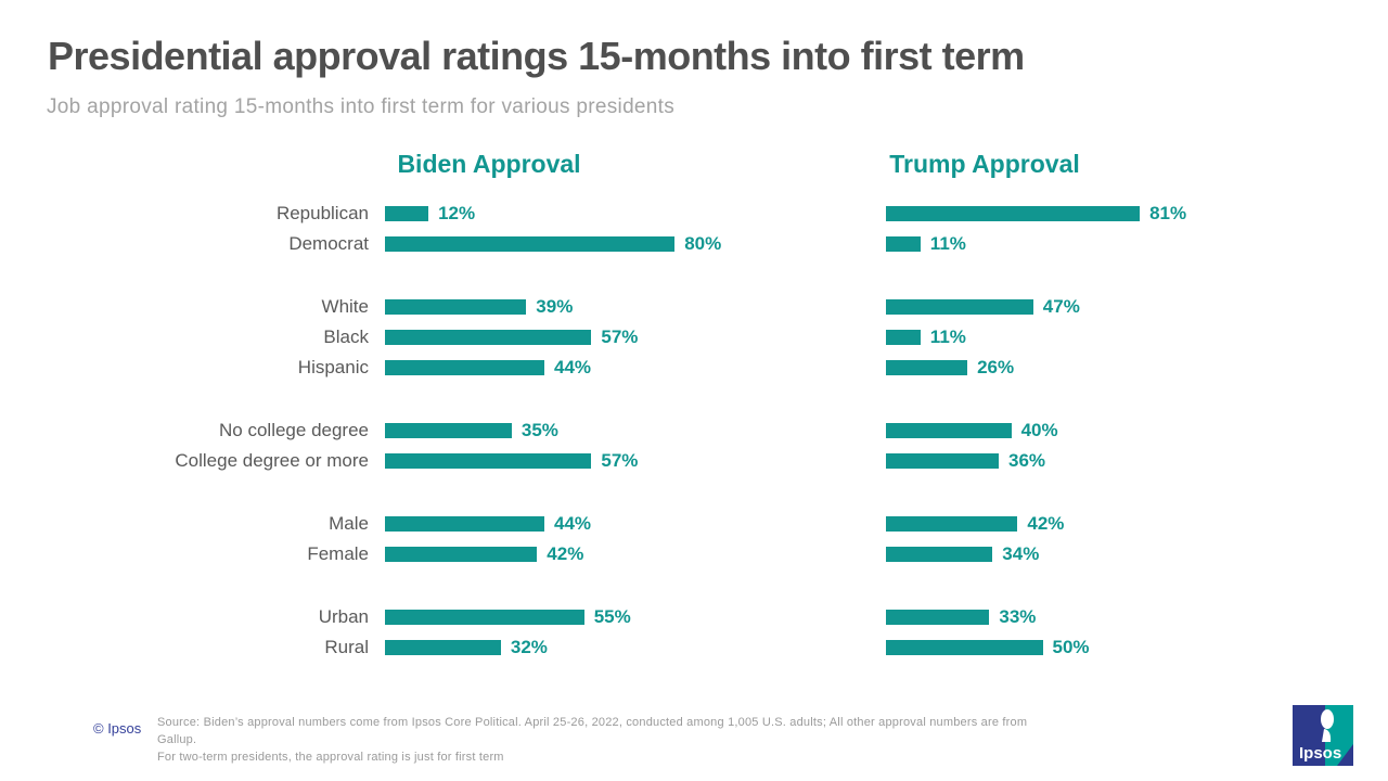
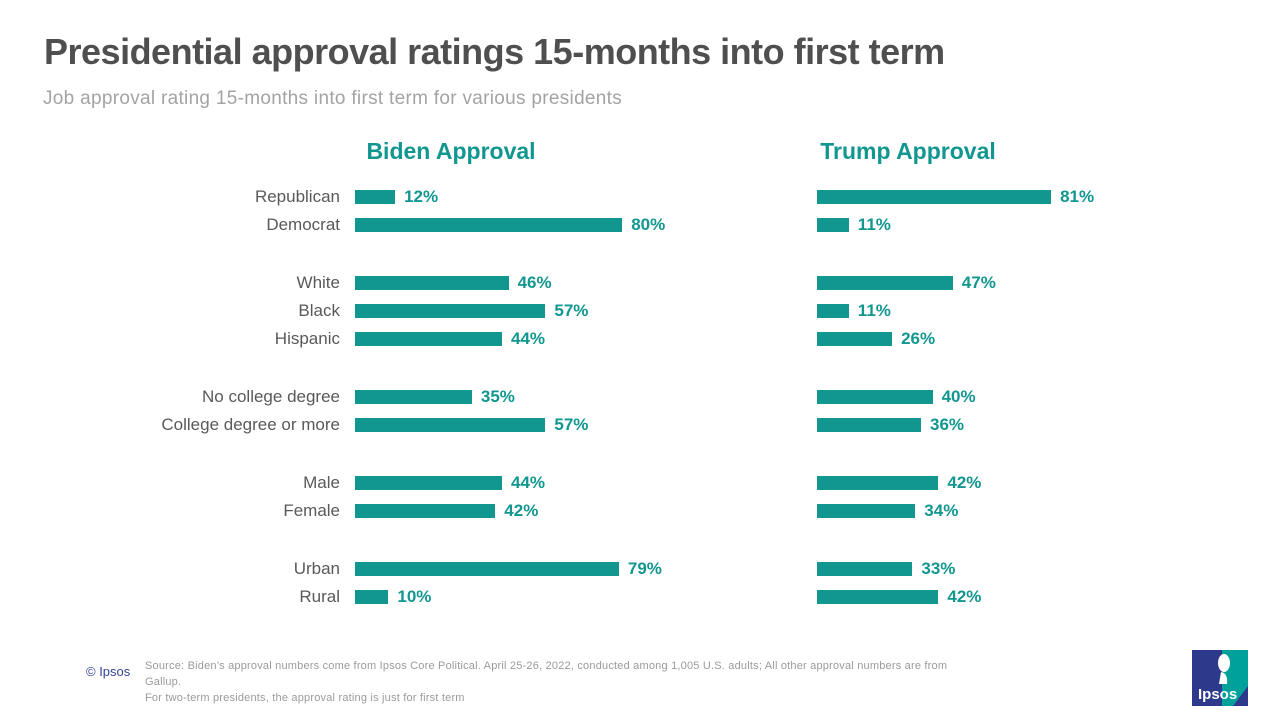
Biden Approval/White: 39% -> 46%
Biden Approval/Urban: 55% -> 79%
Biden Approval/Rural: 32% -> 10%
Trump Approval/Rural: 50% -> 42%
